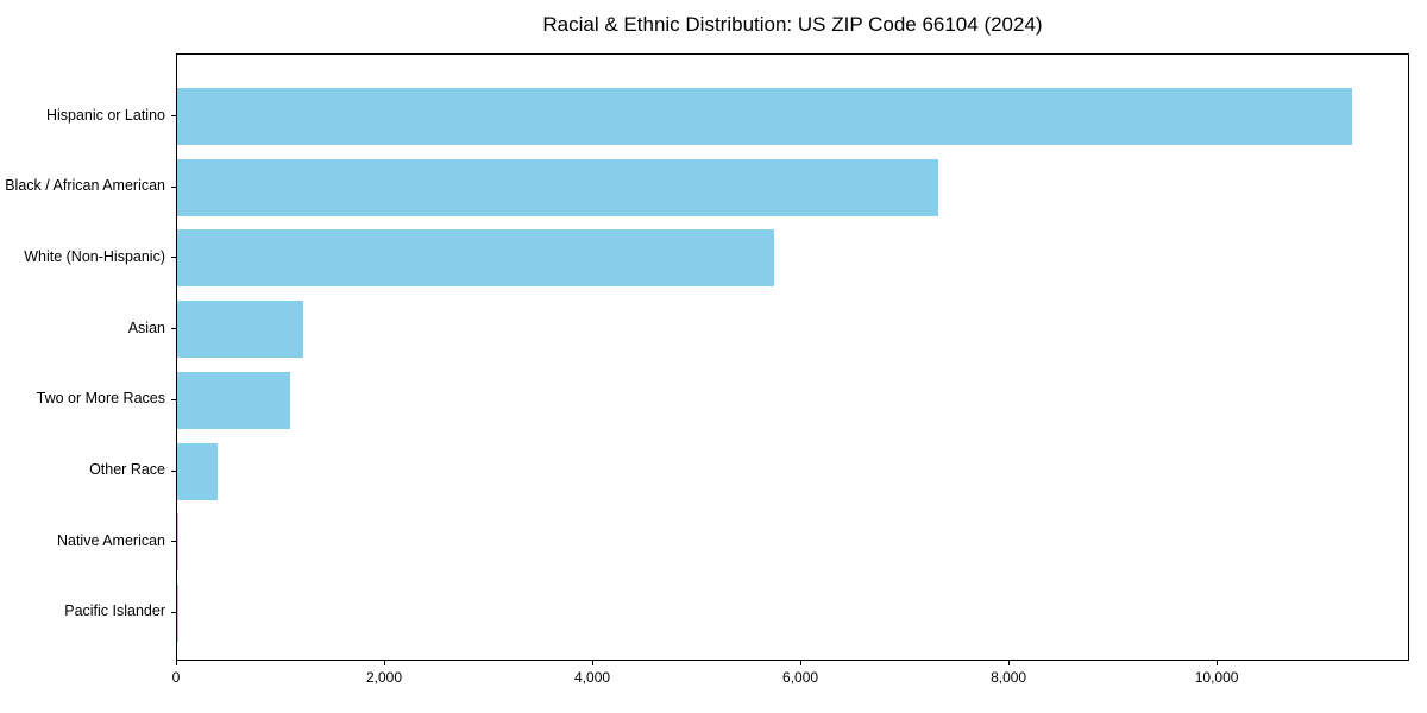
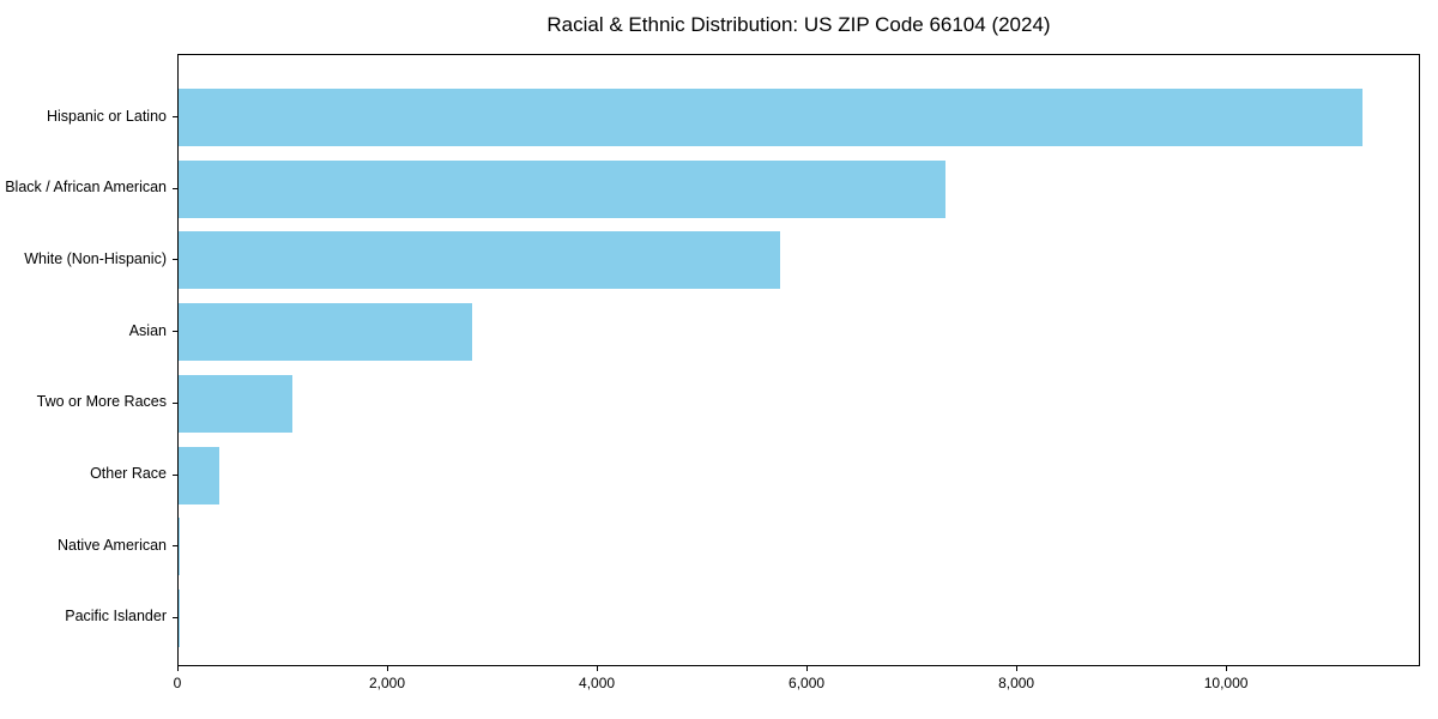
Asian: 1200 -> 2800
